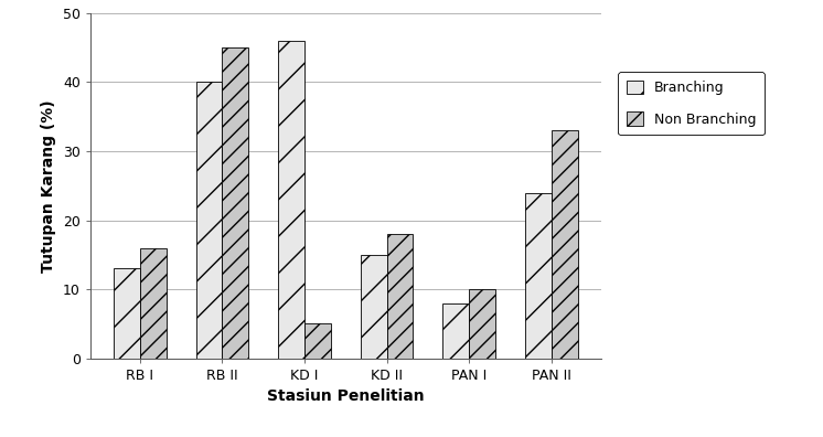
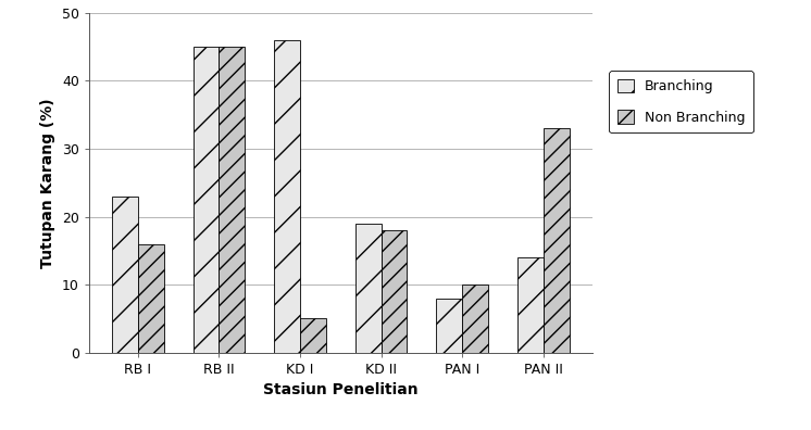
Branching/RB I: 13 -> 23
Branching/RB II: 40 -> 45
Branching/KD II: 15 -> 19
Branching/PAN II: 24 -> 14
